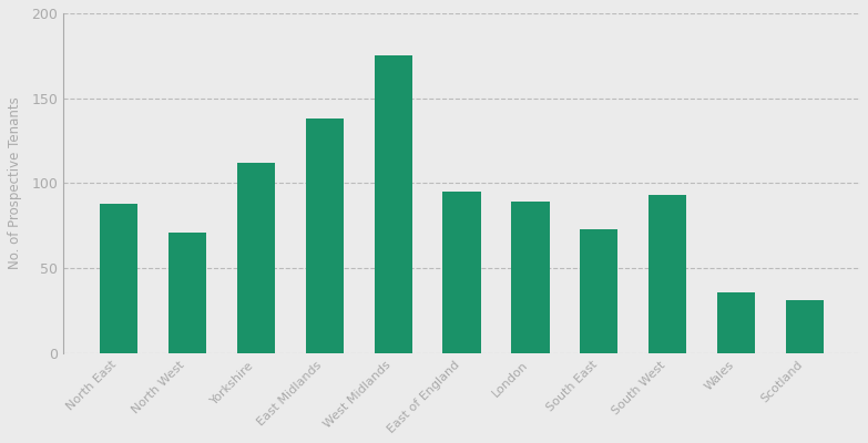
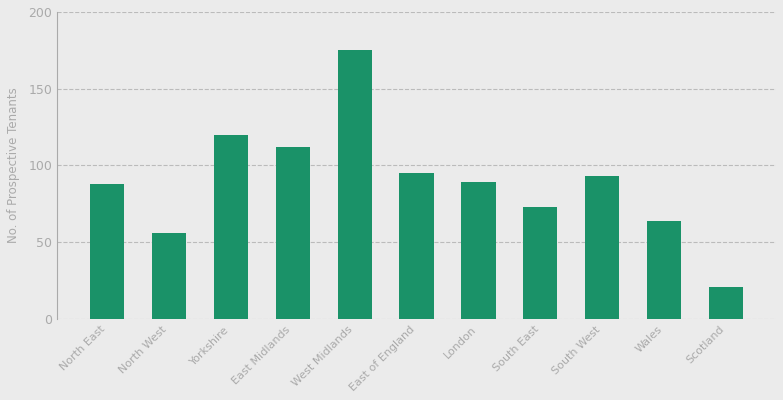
North West: 71 -> 56
Yorkshire: 112 -> 120
East Midlands: 138 -> 112
Wales: 36 -> 64
Scotland: 31 -> 21
